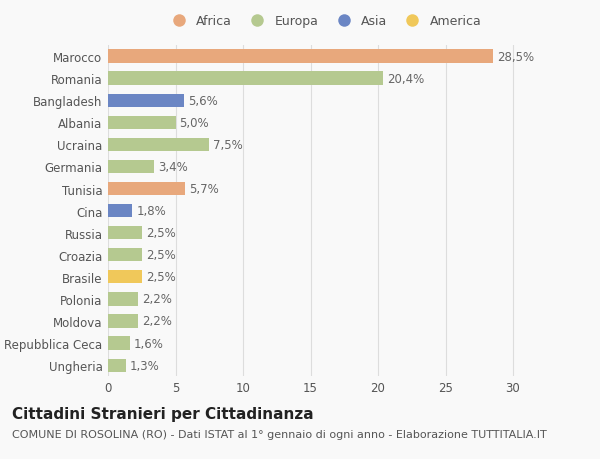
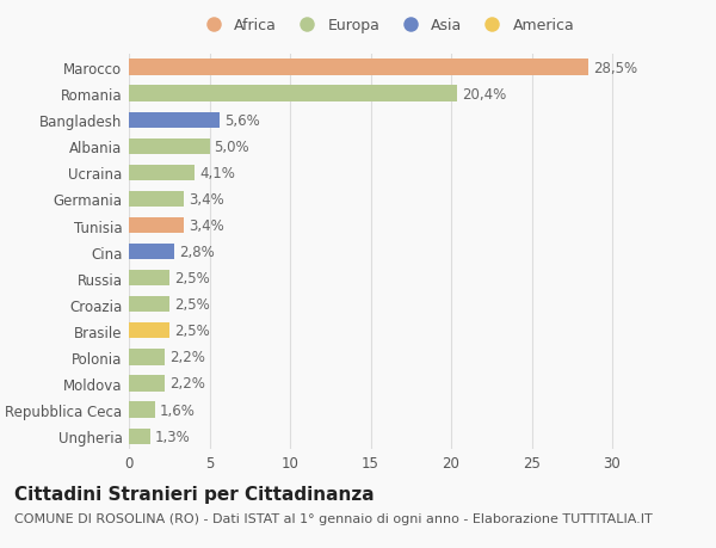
Ucraina: 7,5% -> 4,1%
Tunisia: 5,7% -> 3,4%
Cina: 1,8% -> 2,8%
